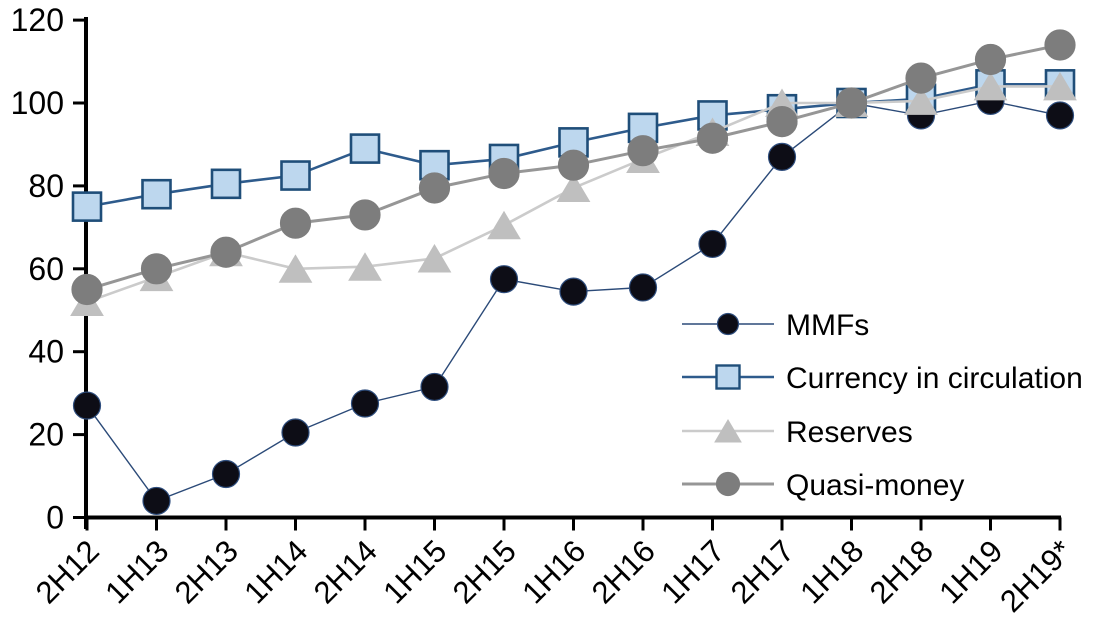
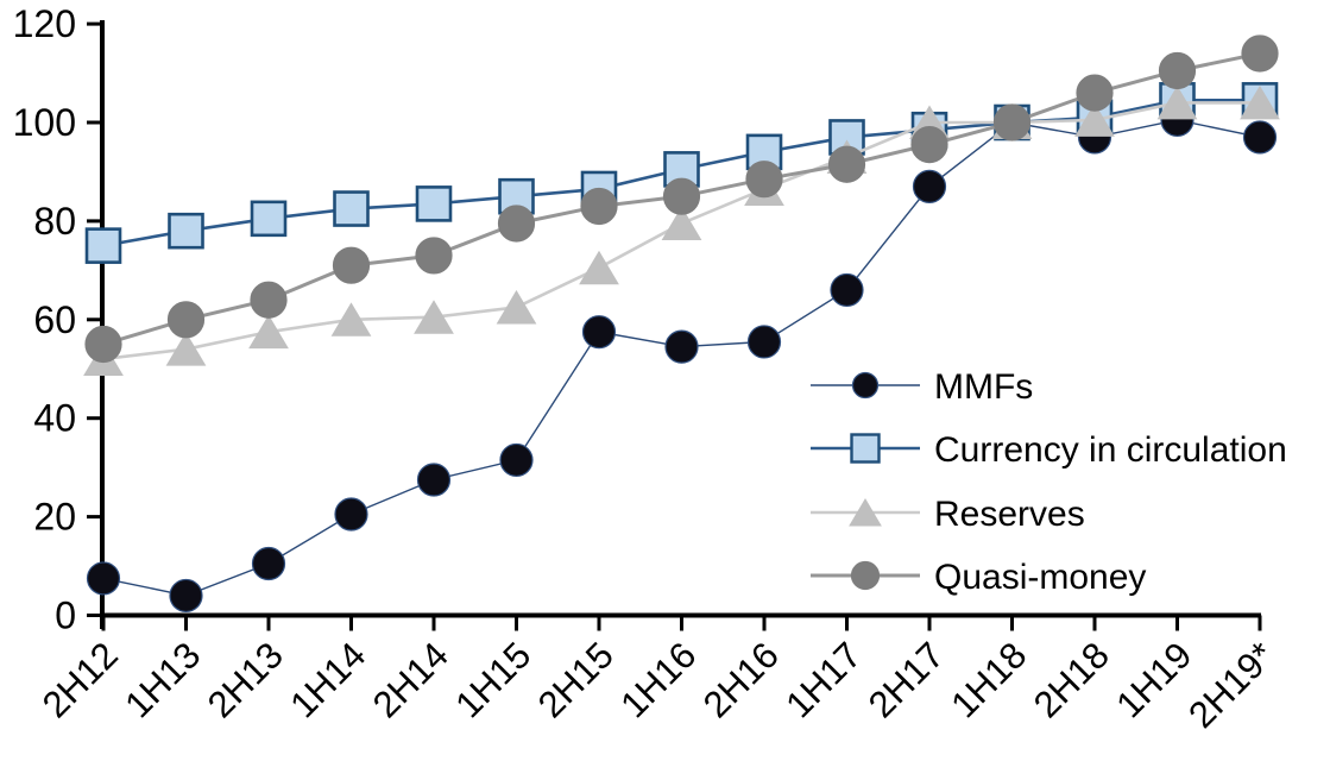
MMFs/2H12: 27 -> 8
Reserves/1H13: 58 -> 54
Reserves/2H13: 64 -> 58
Currency in circulation/2H14: 89 -> 84
